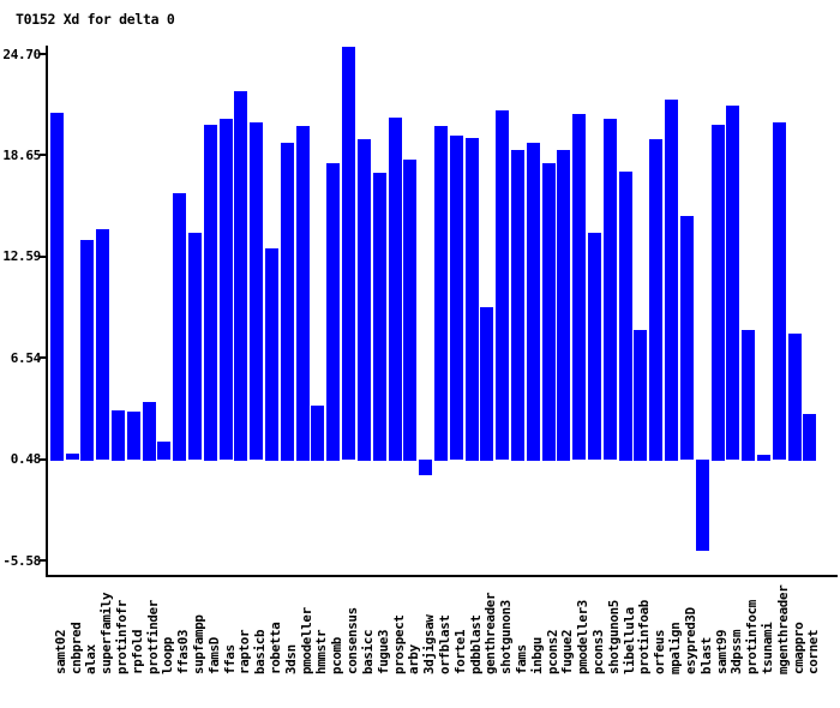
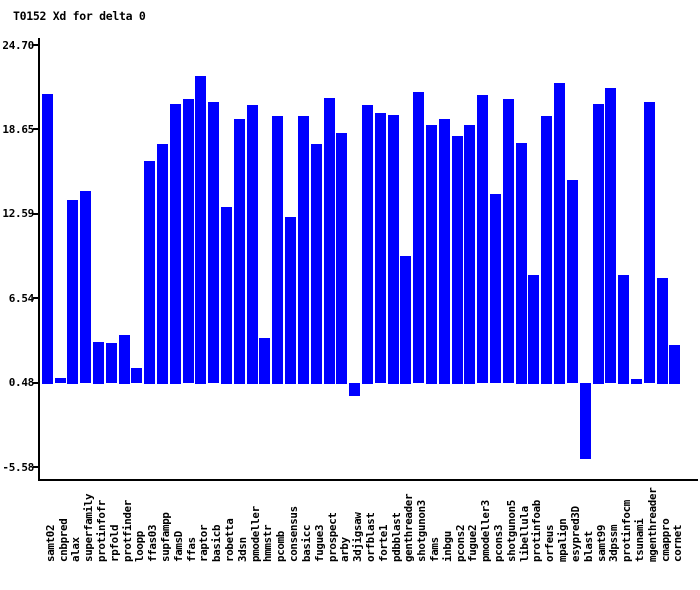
supfampp: 14.0 -> 17.6
pcomb: 18.2 -> 19.6
consensus: 25.1 -> 12.4
